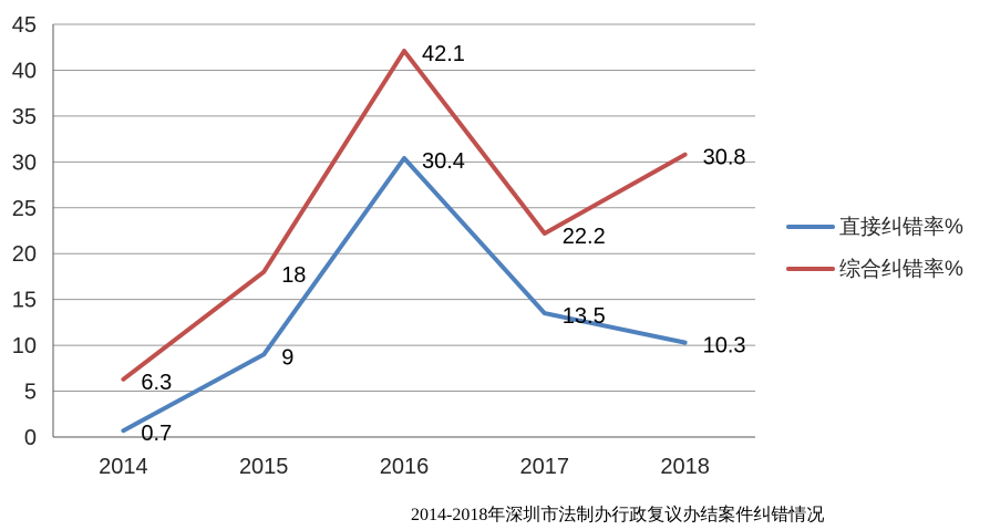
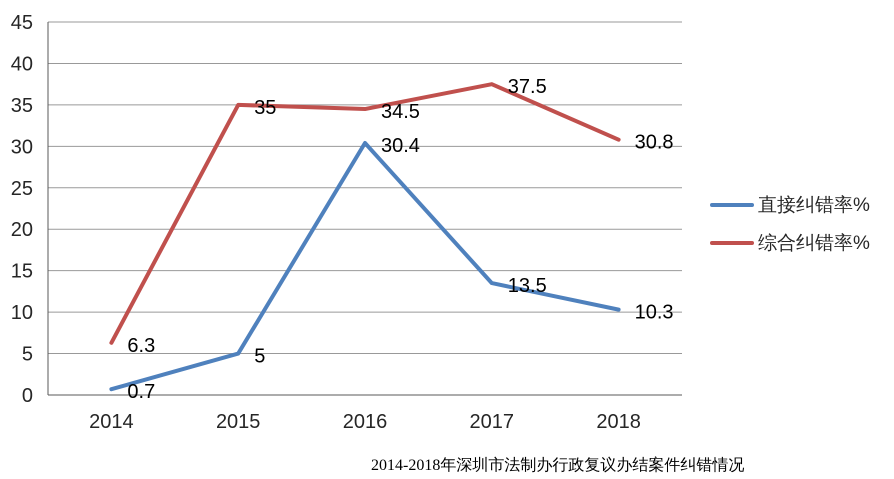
直接纠错率%/2015: 9 -> 5
综合纠错率%/2015: 18 -> 35
综合纠错率%/2016: 42.1 -> 34.5
综合纠错率%/2017: 22.2 -> 37.5
